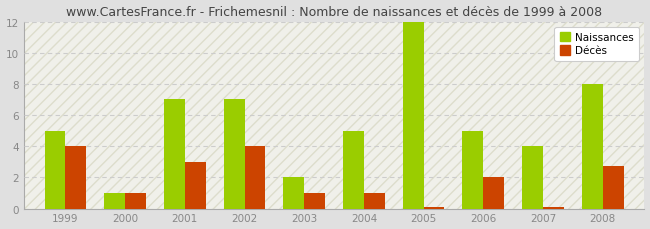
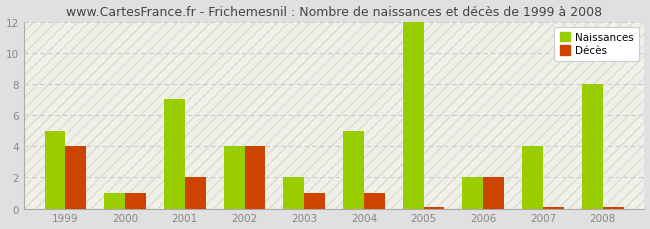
Décès/2001: 3.0 -> 2.0
Naissances/2002: 7 -> 4
Naissances/2006: 5 -> 2
Décès/2008: 2.7 -> 0.1
